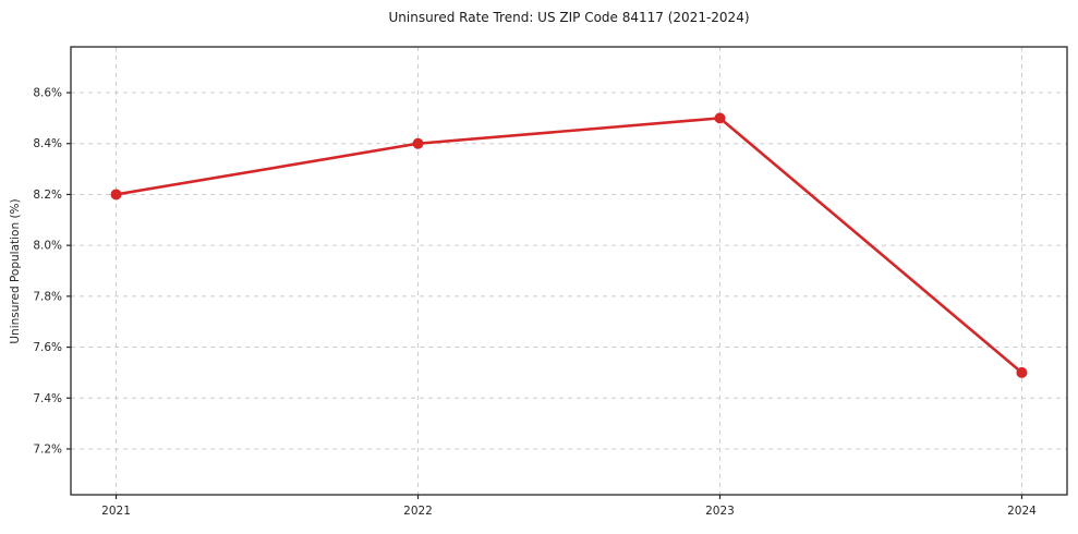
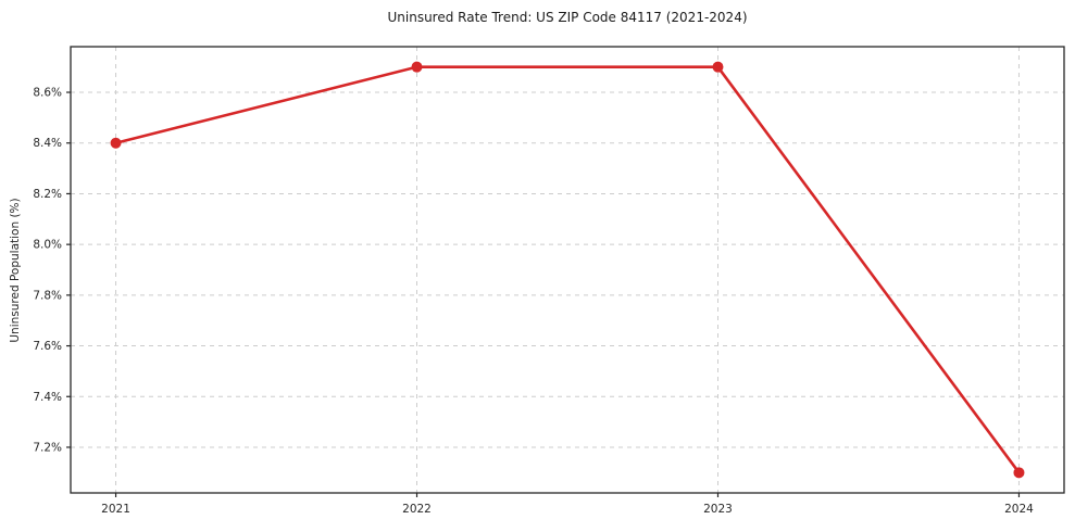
2021: 8.2% -> 8.4%
2022: 8.4% -> 8.7%
2023: 8.5% -> 8.7%
2024: 7.5% -> 7.1%
